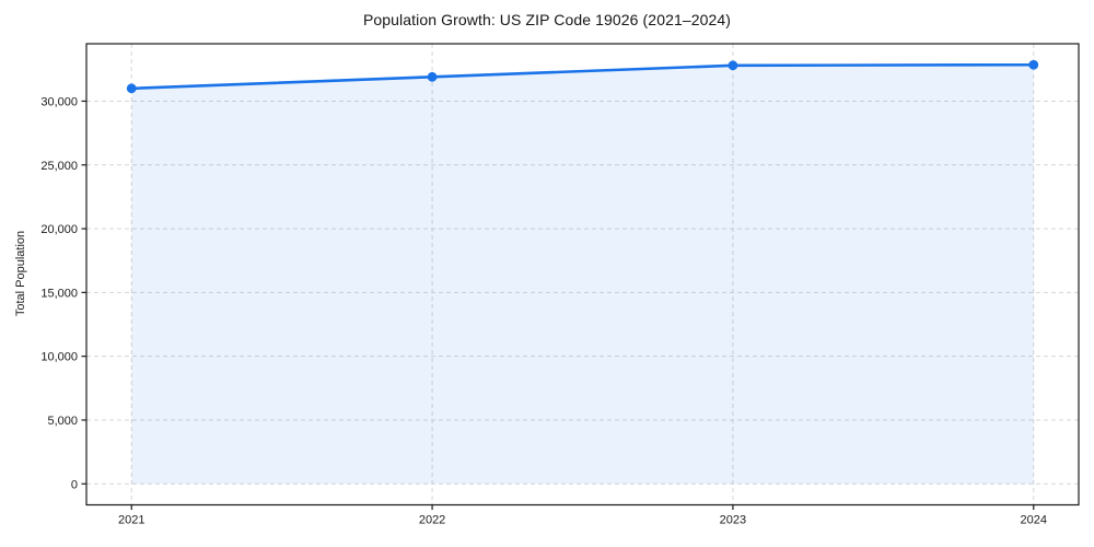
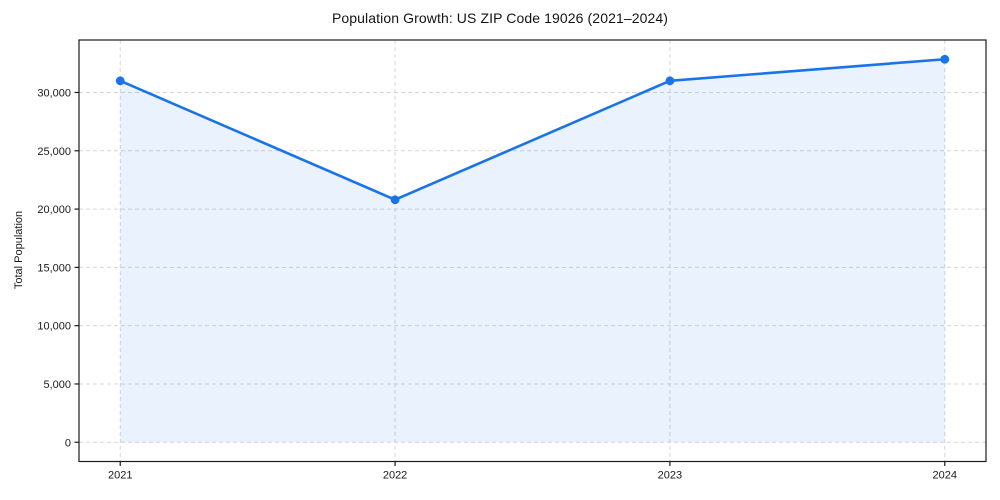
2022: 31900 -> 20800
2023: 32800 -> 31000
